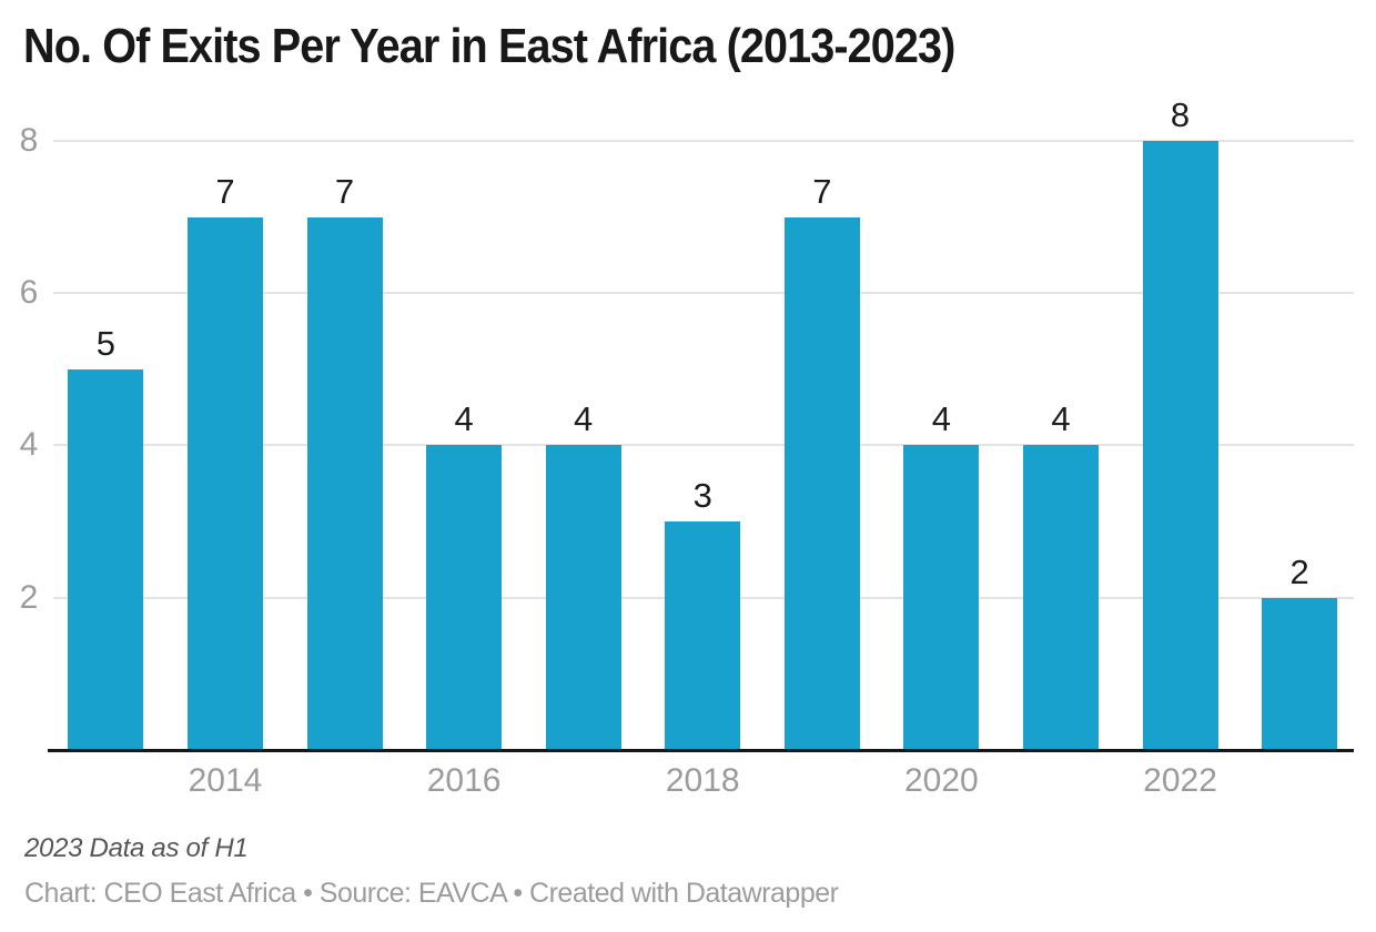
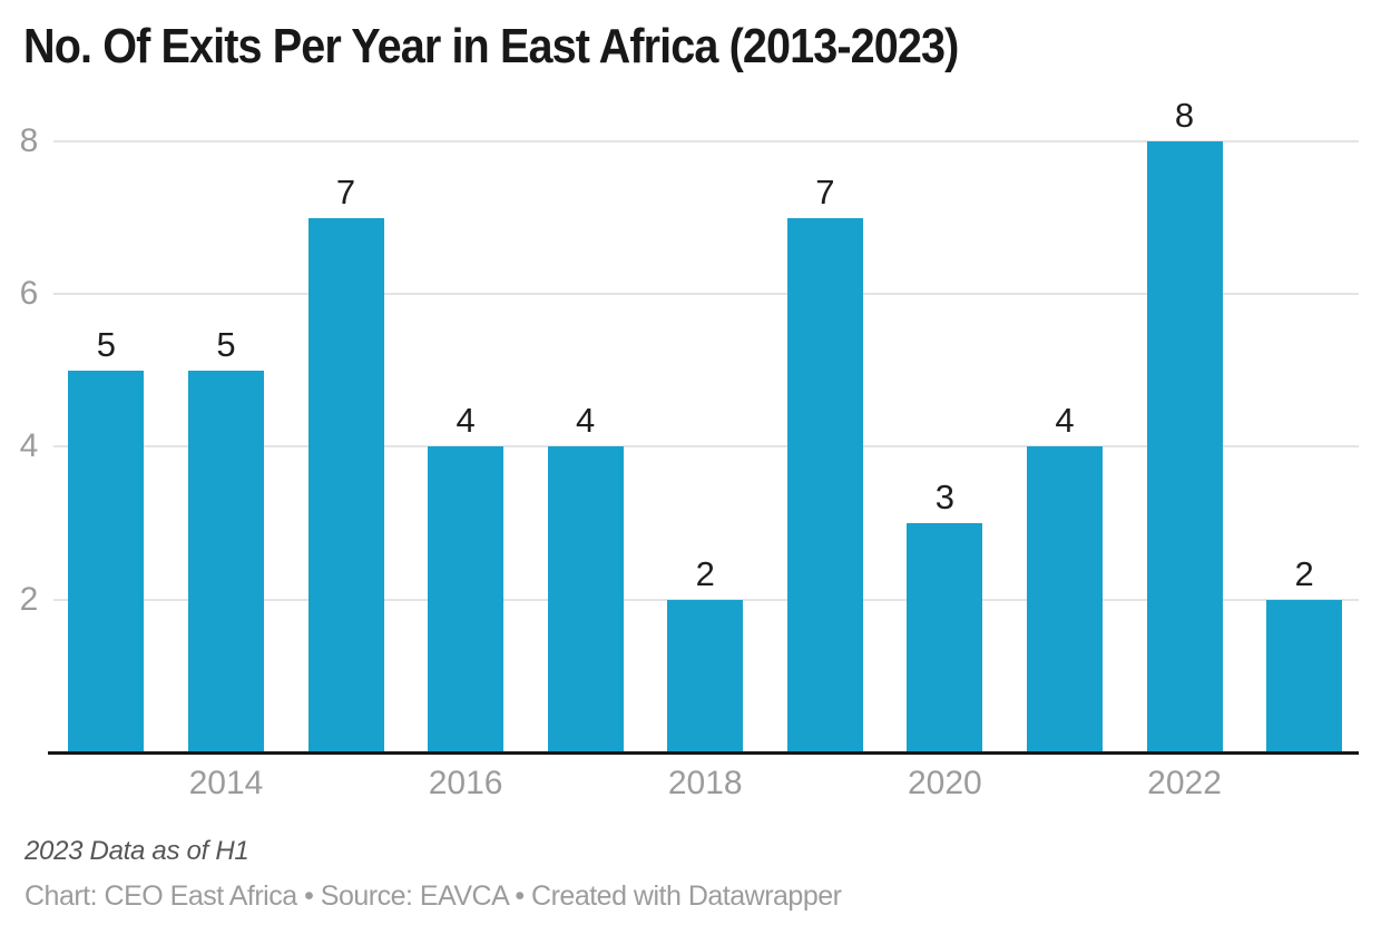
2014: 7 -> 5
2018: 3 -> 2
2020: 4 -> 3
